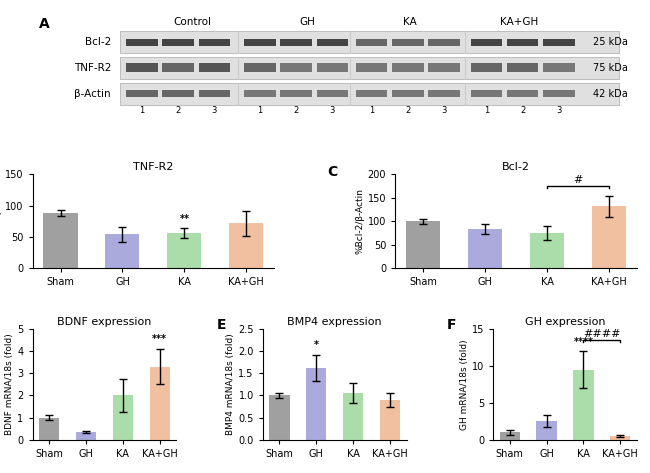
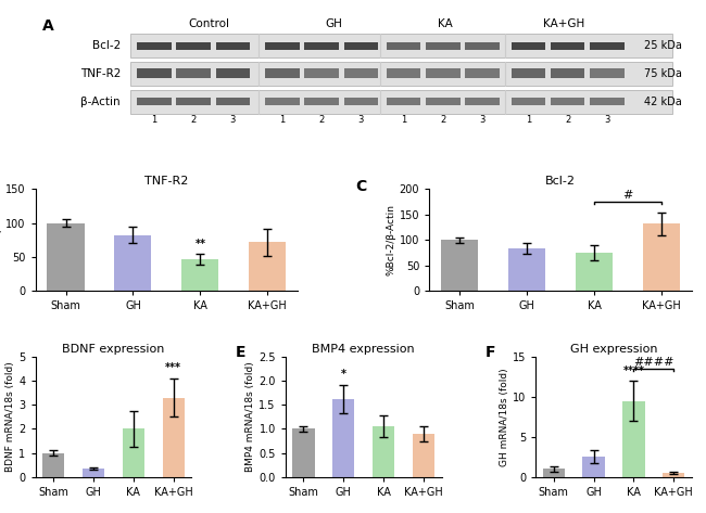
TNF-R2/Sham: 88 -> 100
TNF-R2/GH: 54 -> 82
TNF-R2/KA: 56 -> 47
